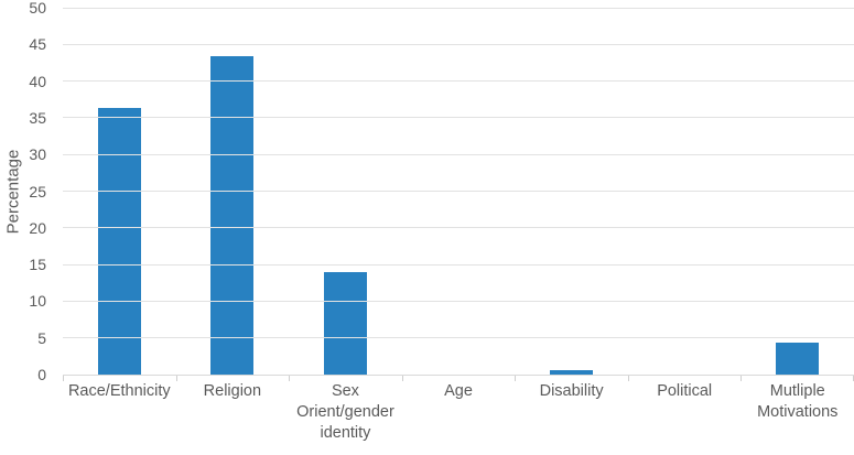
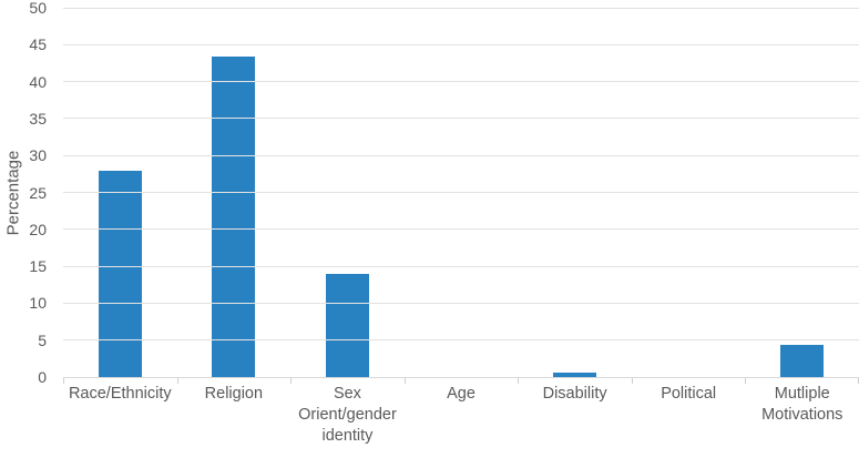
Race/Ethnicity: 36 -> 28
